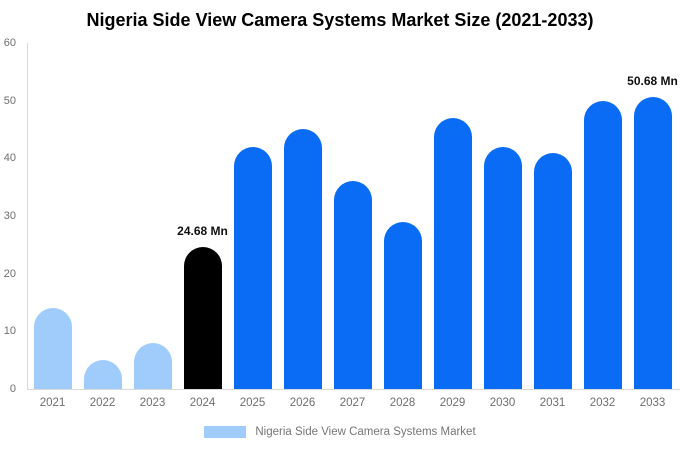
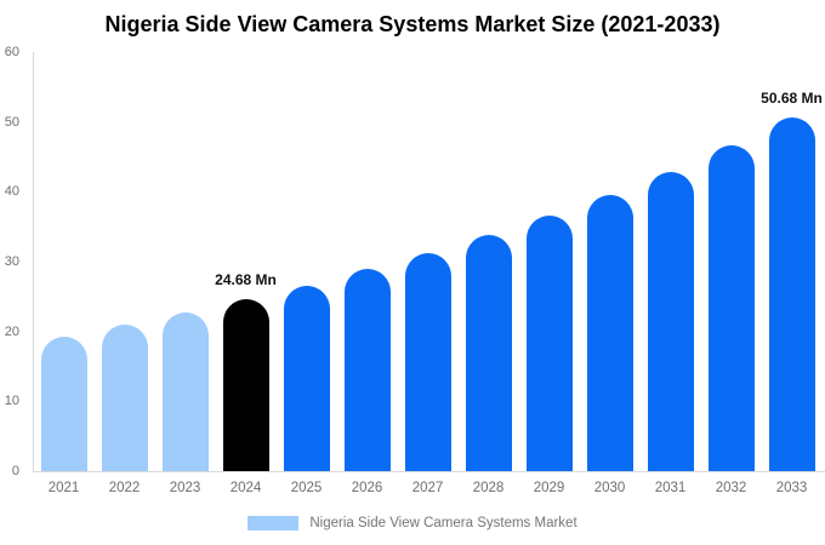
2021: 14 -> 19
2022: 5 -> 21
2023: 8 -> 23
2025: 42 -> 27
2026: 45 -> 29
2027: 36 -> 31
2028: 29 -> 34
2029: 47 -> 37
2030: 42 -> 40
2031: 41 -> 43
2032: 50 -> 47
